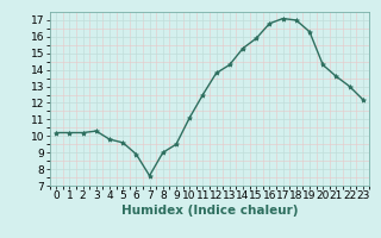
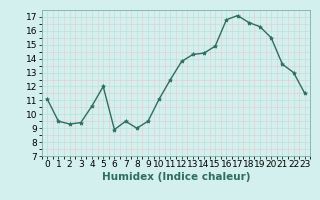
0: 10.2 -> 11.1
1: 10.2 -> 9.5
2: 10.2 -> 9.3
3: 10.3 -> 9.4
4: 9.8 -> 10.6
5: 9.6 -> 12.0
7: 7.6 -> 9.5
14: 15.3 -> 14.4
15: 15.9 -> 14.9
18: 17.0 -> 16.6
20: 14.3 -> 15.5
23: 12.2 -> 11.5
